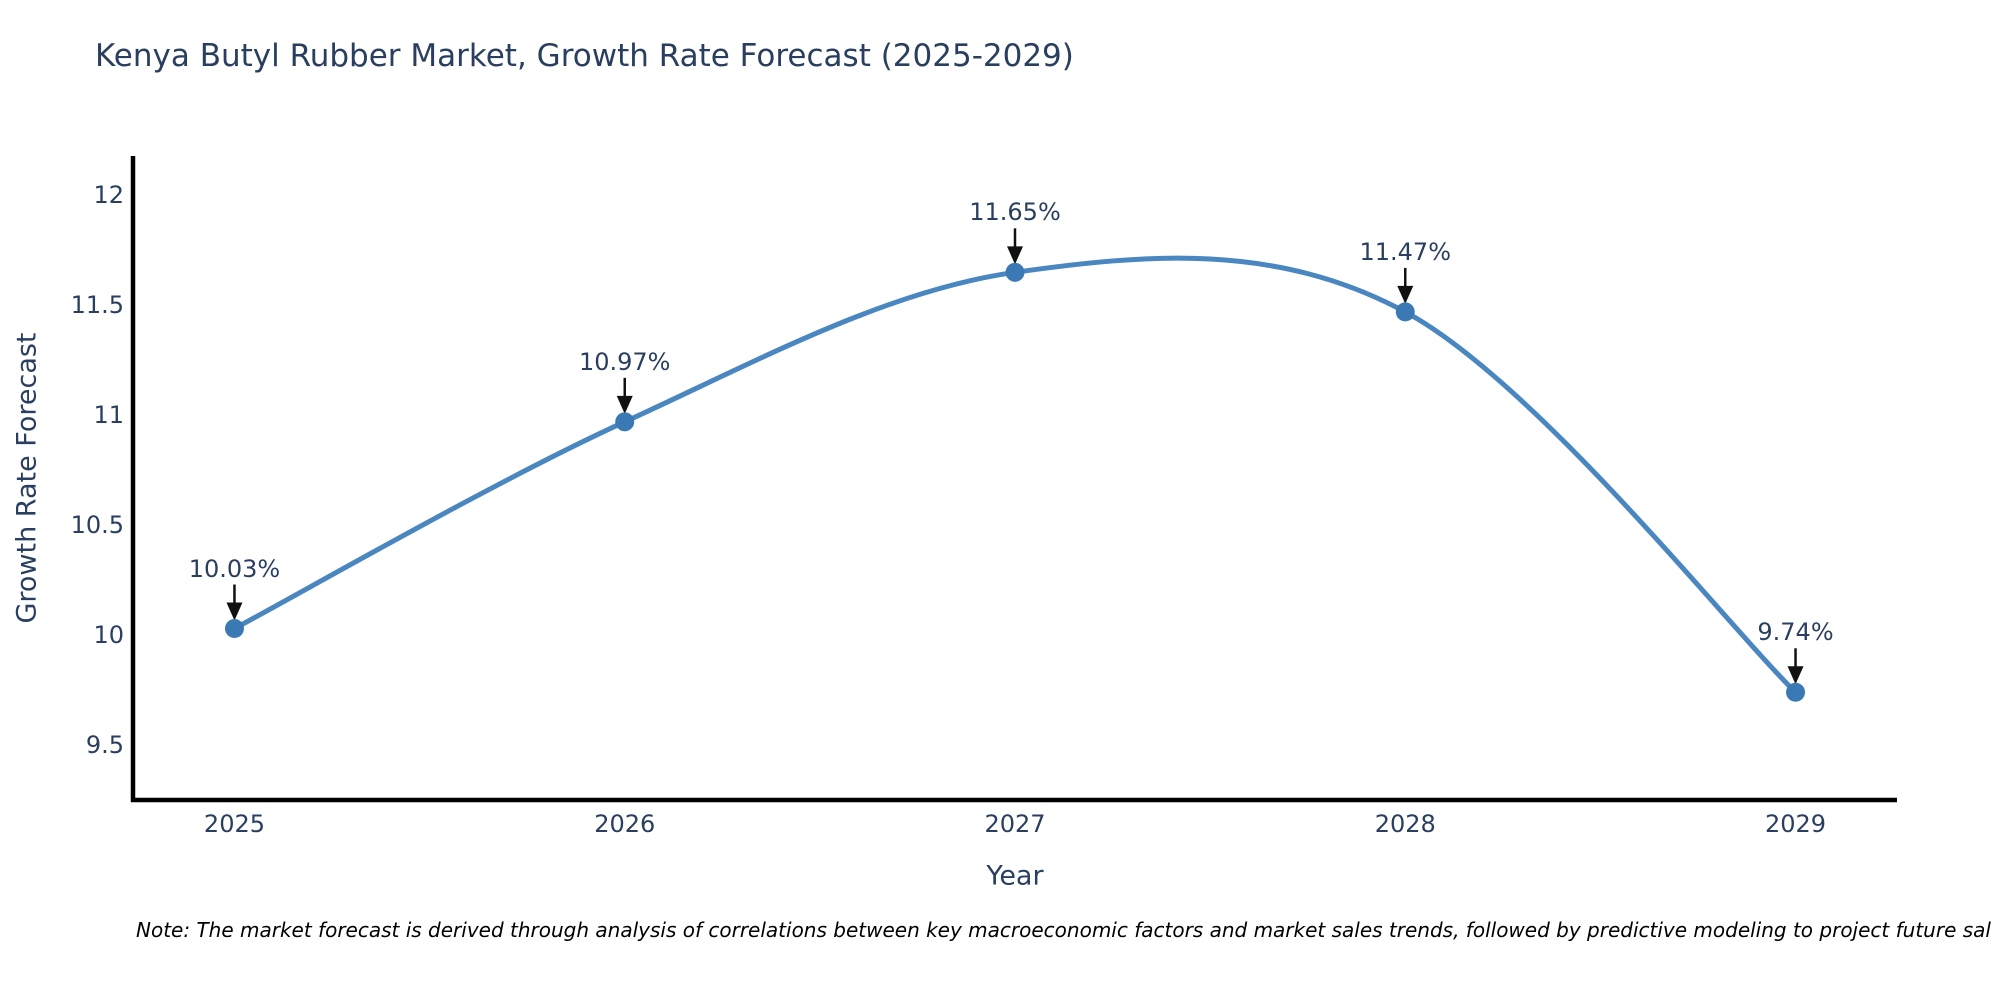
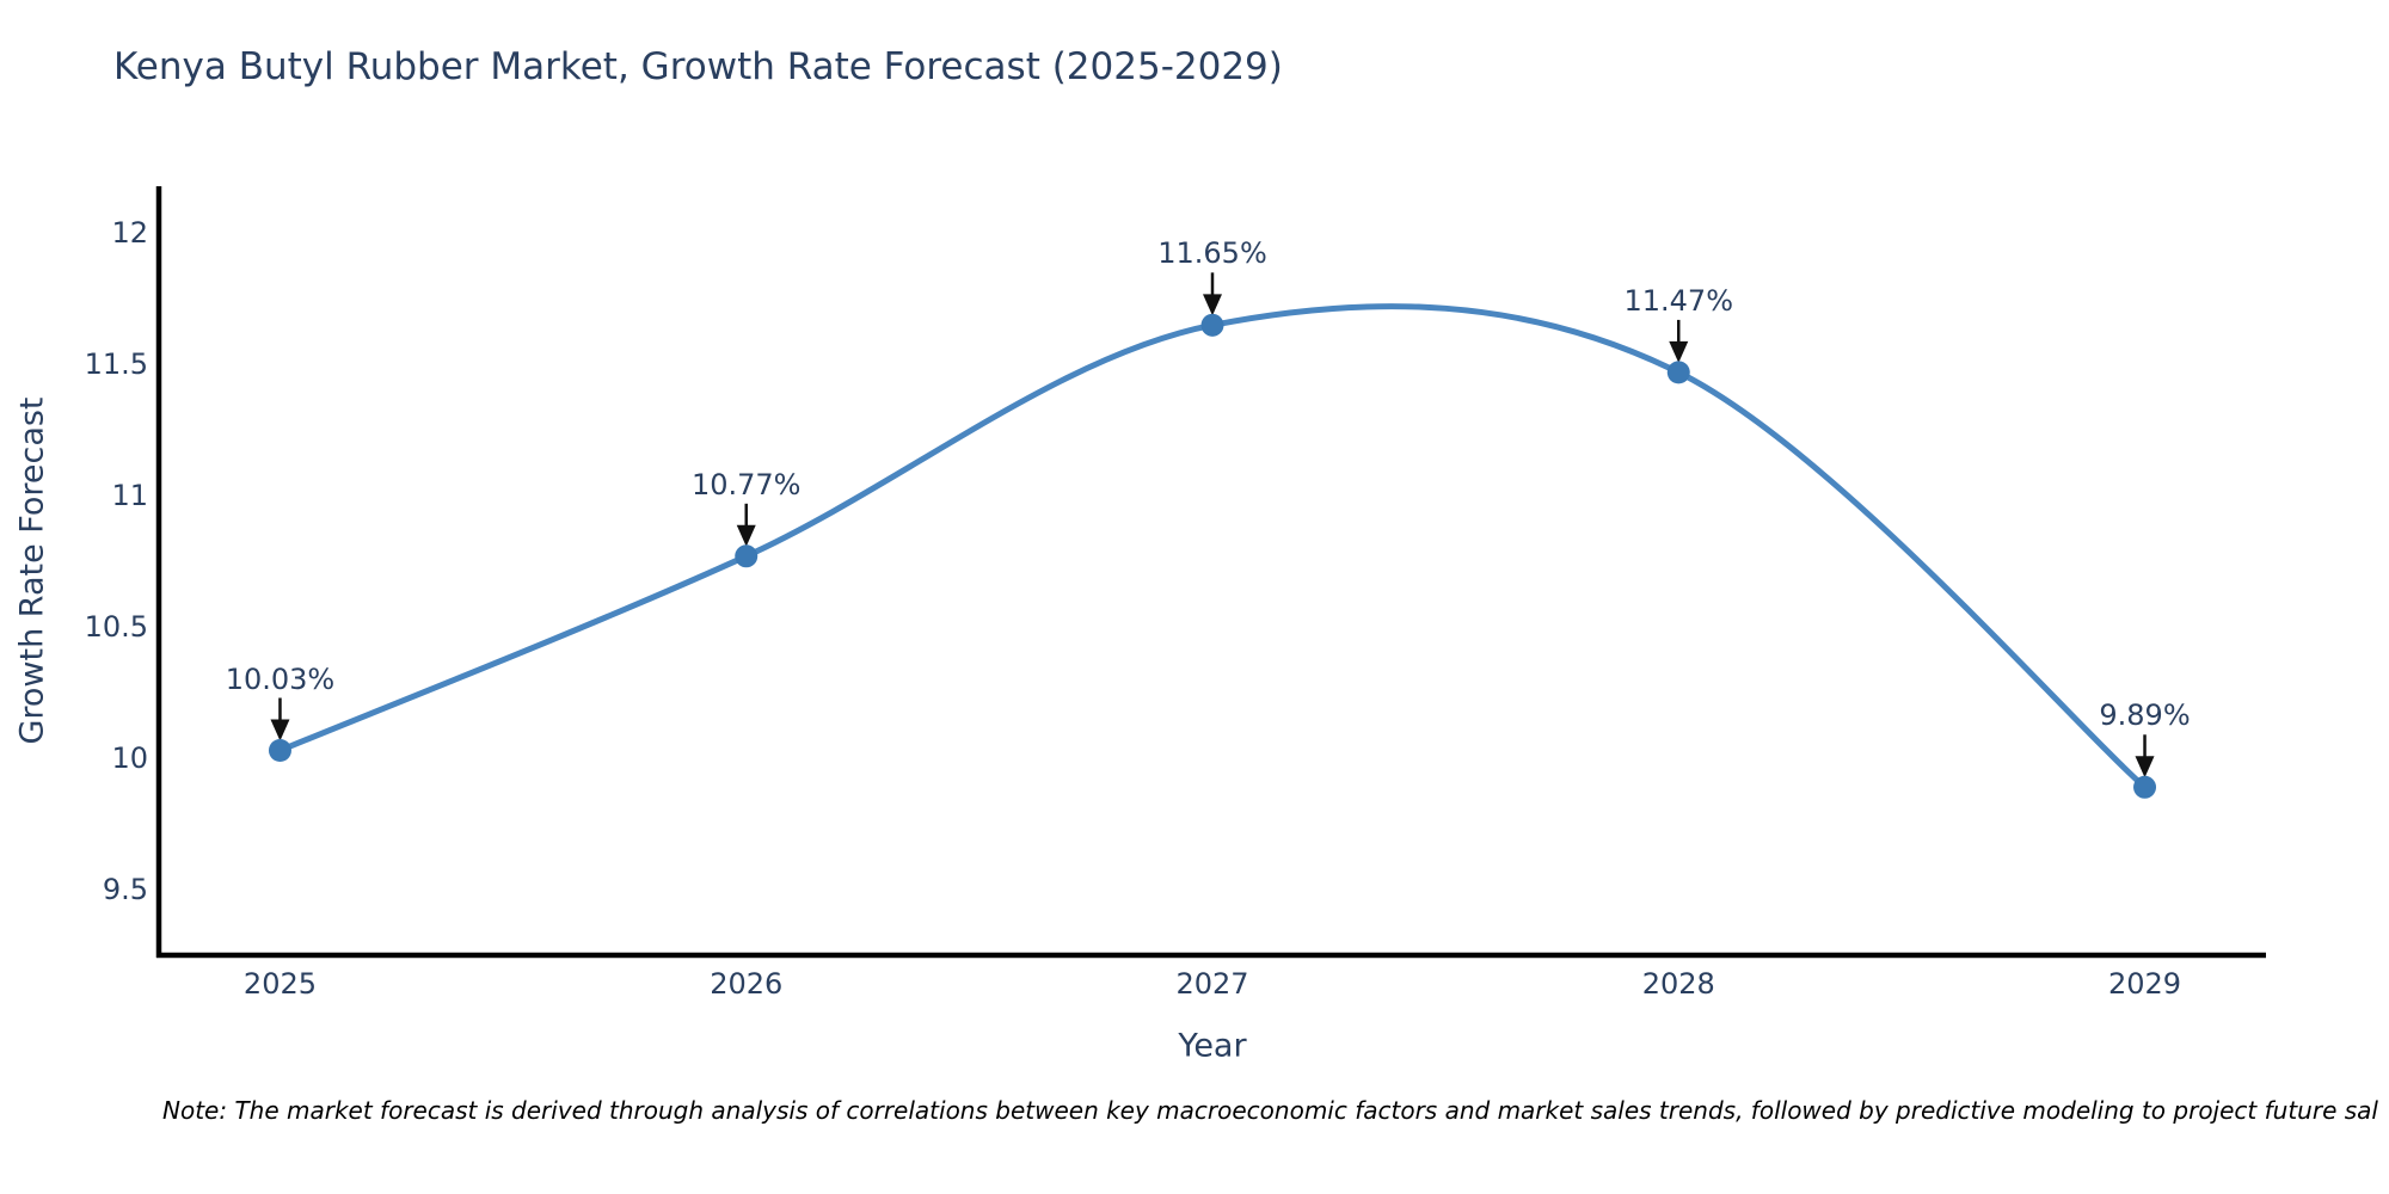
2026: 10.97% -> 10.77%
2029: 9.74% -> 9.89%
